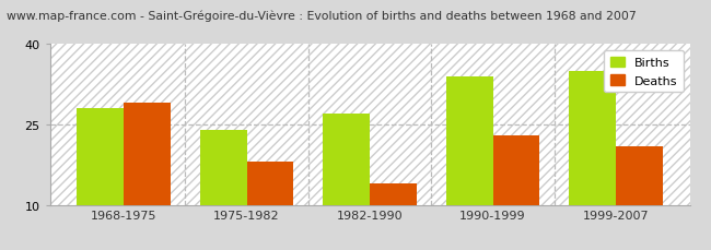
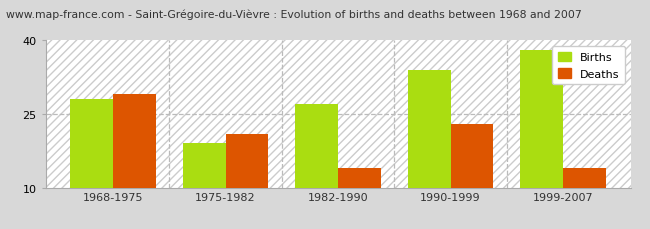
Births/1975-1982: 24 -> 19
Deaths/1975-1982: 18 -> 21
Births/1999-2007: 35 -> 38
Deaths/1999-2007: 21 -> 14
